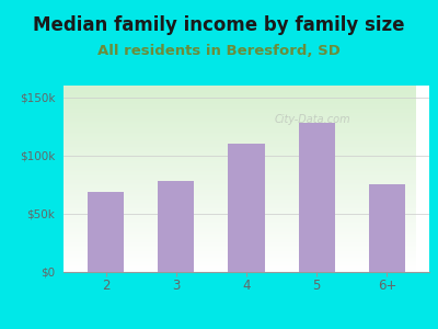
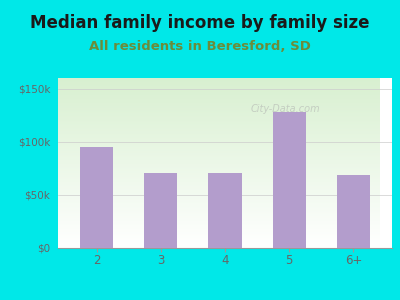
2: $68k -> $95k
3: $78k -> $70k
4: $110k -> $70k
6+: $75k -> $68k
